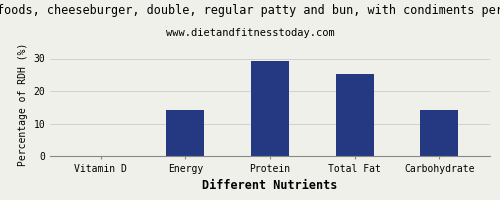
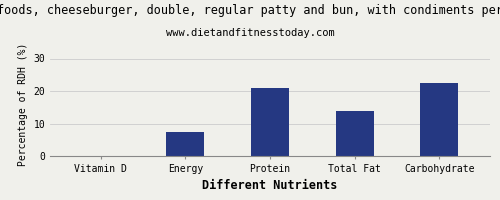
Energy: 14.3 -> 7.5
Protein: 29.2 -> 21.0
Total Fat: 25.2 -> 14.0
Carbohydrate: 14.3 -> 22.5
